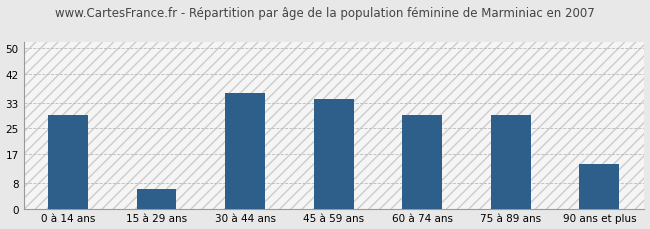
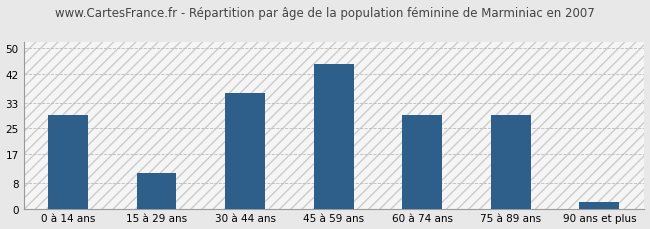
15 à 29 ans: 6 -> 11
45 à 59 ans: 34 -> 45
90 ans et plus: 14 -> 2
